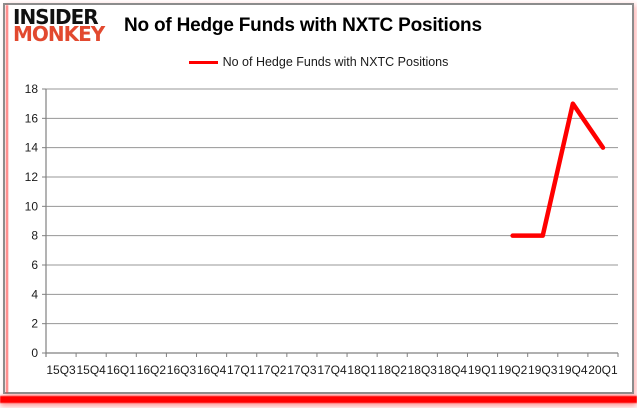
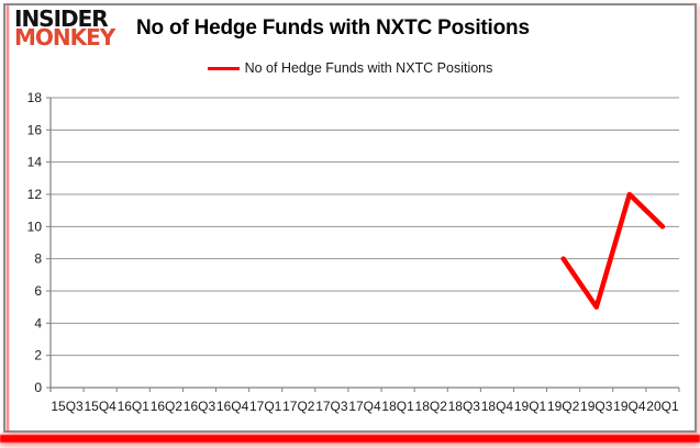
19Q3: 8 -> 5
19Q4: 17 -> 12
20Q1: 14 -> 10
